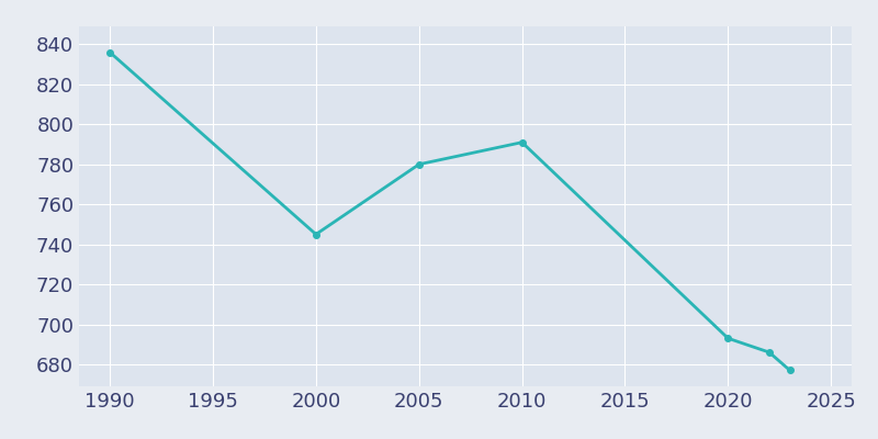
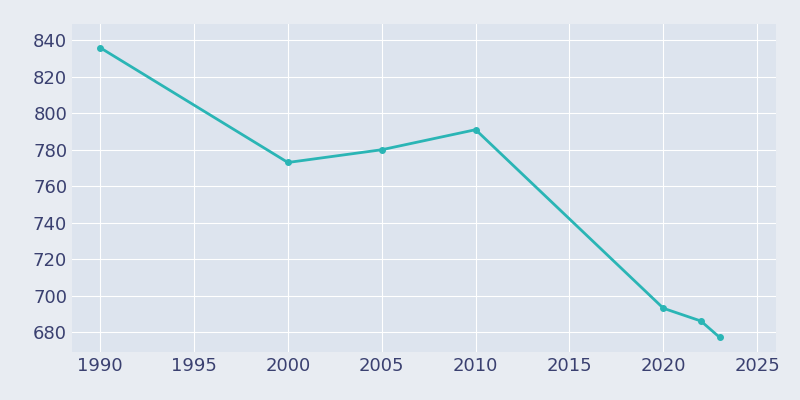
2000: 745 -> 773
